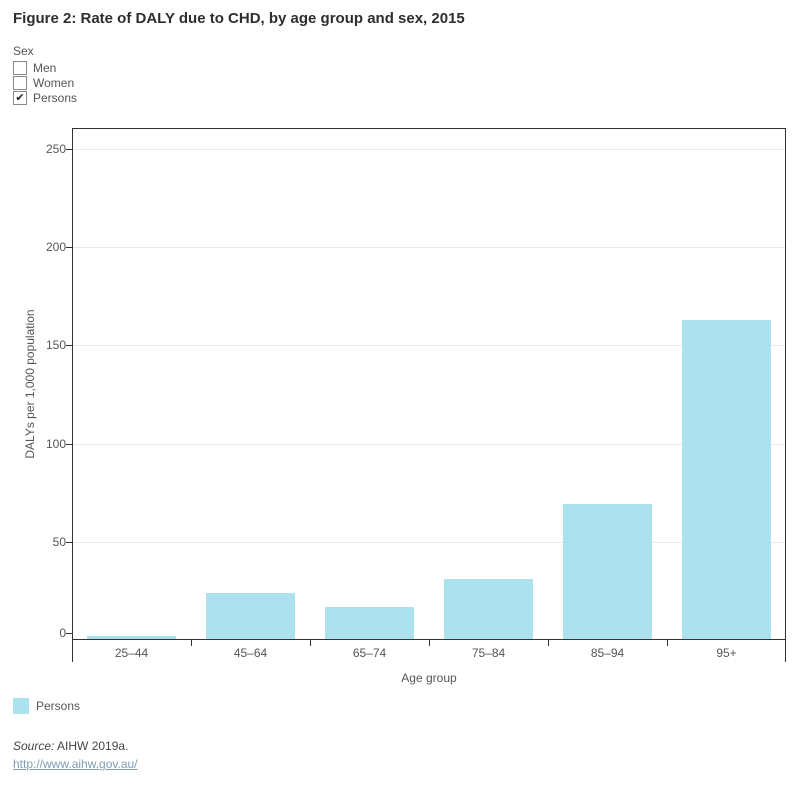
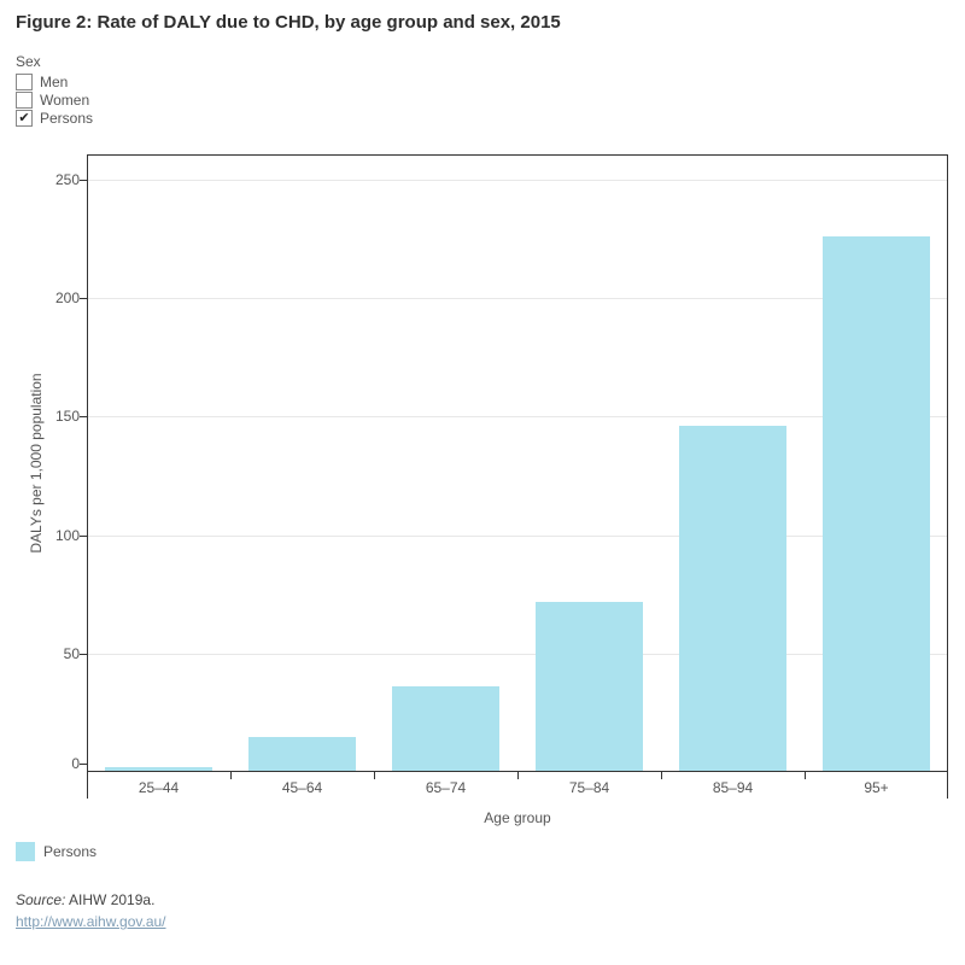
45–64: 24 -> 15
65–74: 17 -> 36
75–84: 31 -> 72
85–94: 69 -> 146
95+: 163 -> 226
